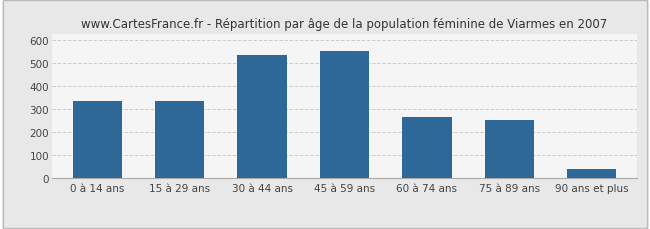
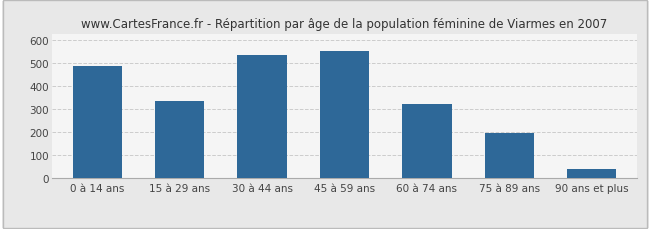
0 à 14 ans: 335 -> 487
60 à 74 ans: 265 -> 323
75 à 89 ans: 255 -> 197
